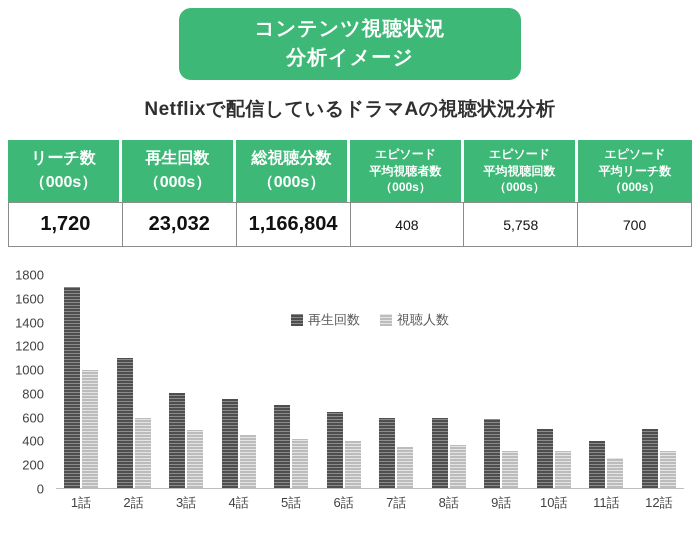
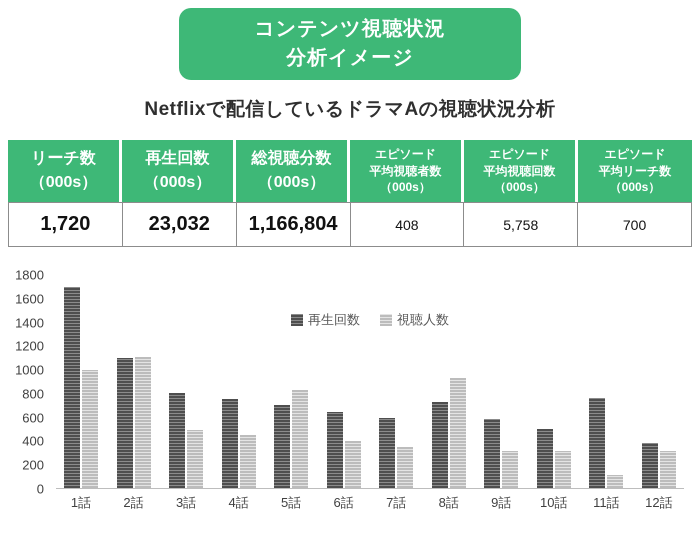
視聴人数/2話: 590 -> 1110
視聴人数/5話: 410 -> 830
再生回数/8話: 590 -> 730
視聴人数/8話: 360 -> 930
再生回数/11話: 400 -> 760
視聴人数/11話: 250 -> 110
再生回数/12話: 500 -> 380
